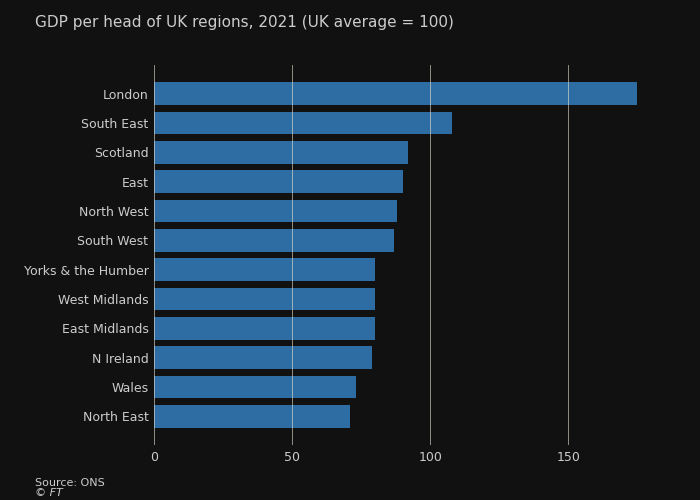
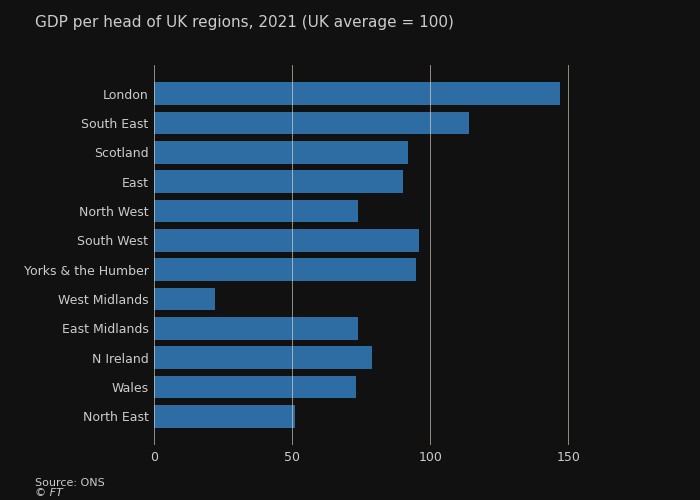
London: 175 -> 147
South East: 108 -> 114
North West: 88 -> 74
South West: 87 -> 96
Yorks & the Humber: 80 -> 95
West Midlands: 80 -> 22
East Midlands: 80 -> 74
North East: 71 -> 51
